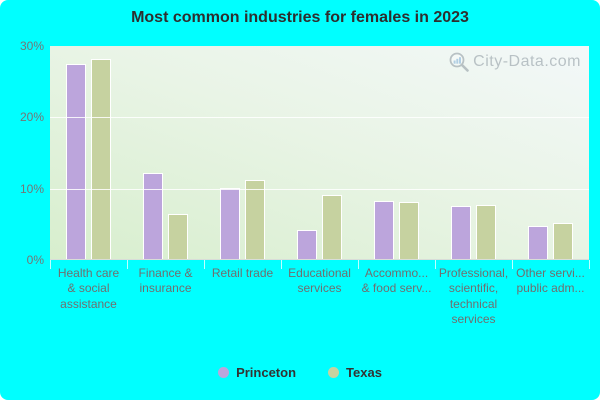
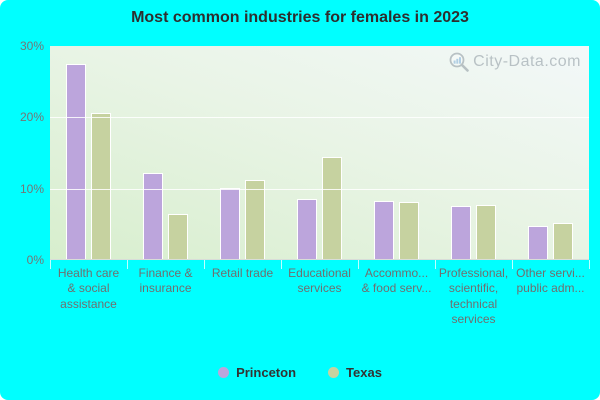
Texas/Health care & social assistance: 28% -> 20%
Princeton/Educational services: 4% -> 8%
Texas/Educational services: 9% -> 14%
